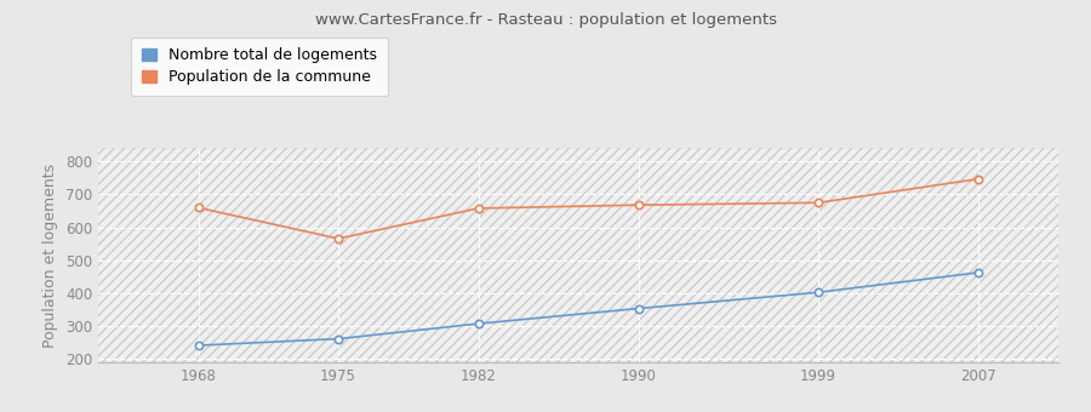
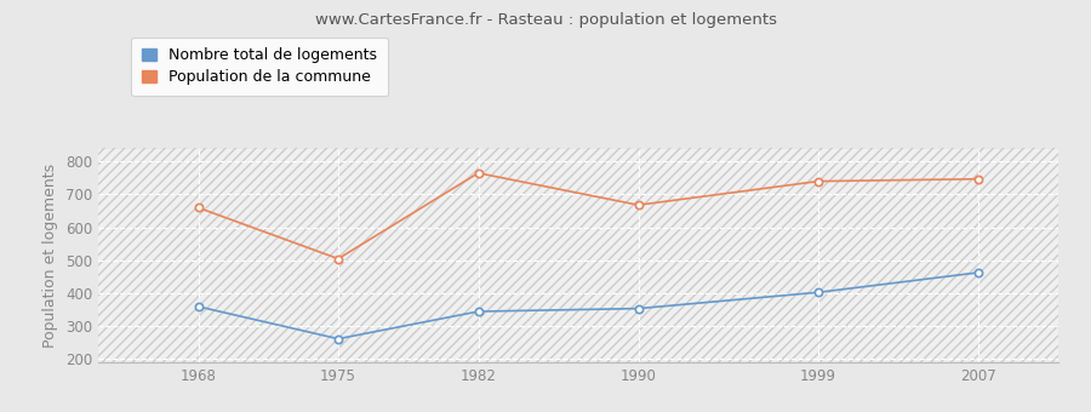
Nombre total de logements/1968: 242 -> 360
Population de la commune/1975: 566 -> 505
Nombre total de logements/1982: 308 -> 345
Population de la commune/1982: 658 -> 765
Population de la commune/1999: 675 -> 740
